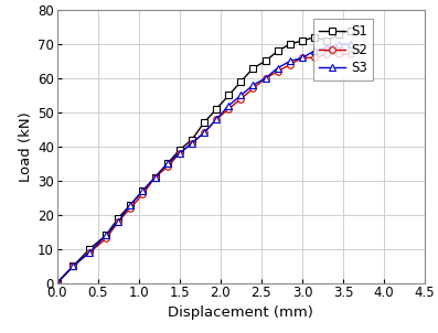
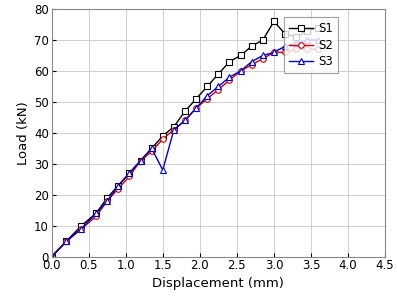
S3/1.5: 38 -> 28
S1/3.0: 71 -> 76
